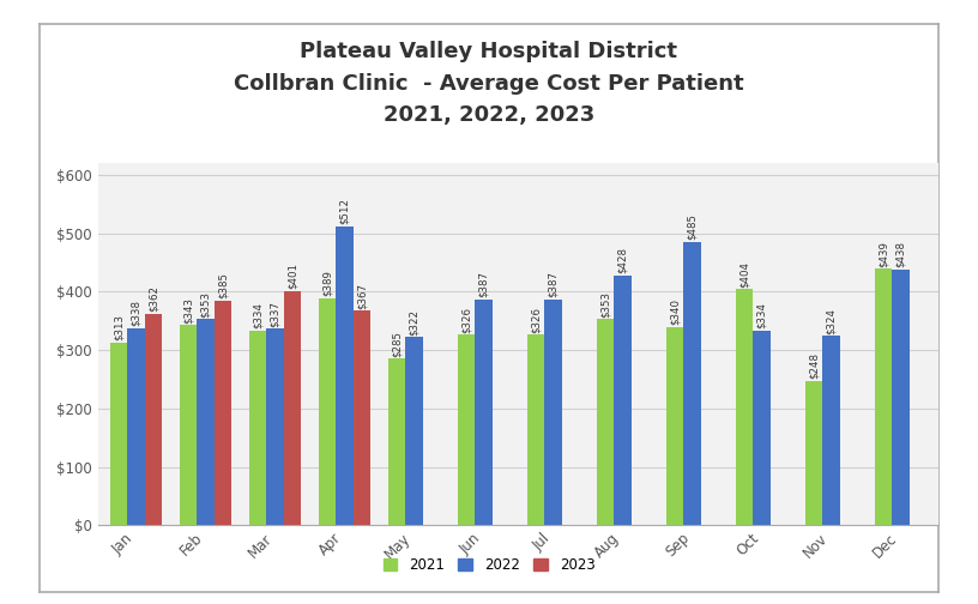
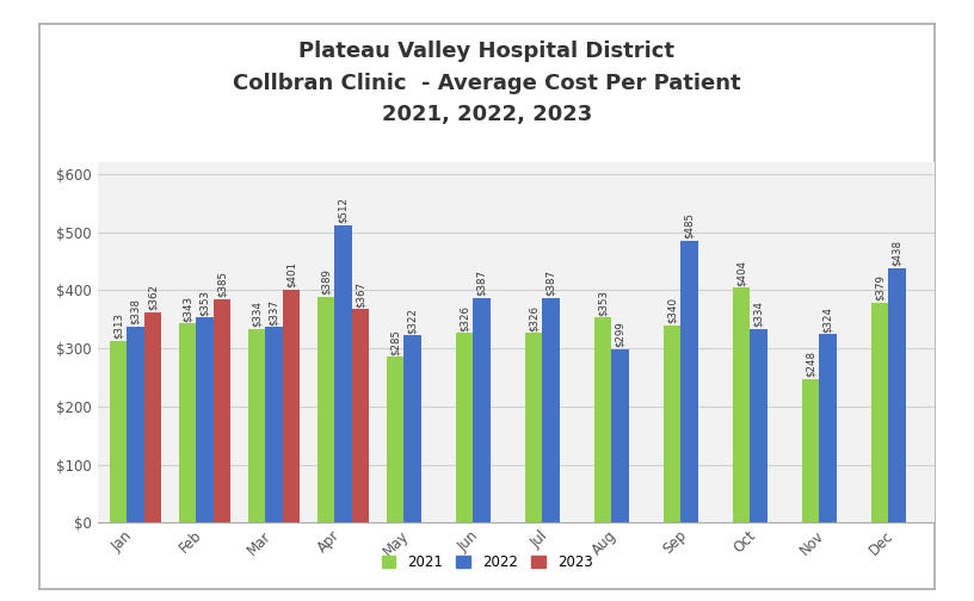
2022/Aug: $428 -> $299
2021/Dec: $439 -> $379
